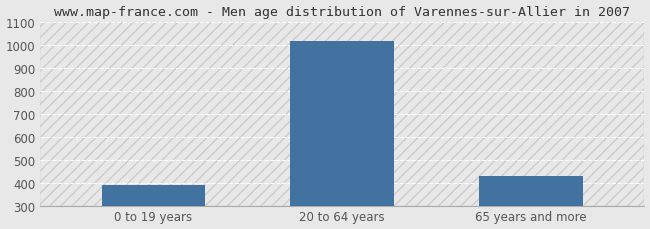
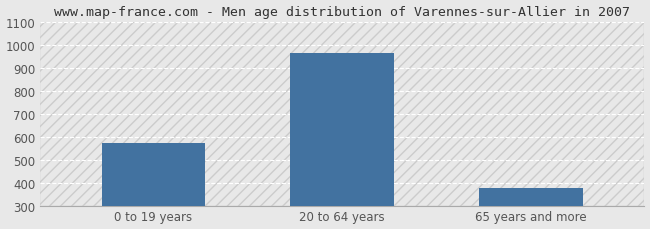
0 to 19 years: 390 -> 570
20 to 64 years: 1015 -> 965
65 years and more: 430 -> 375
